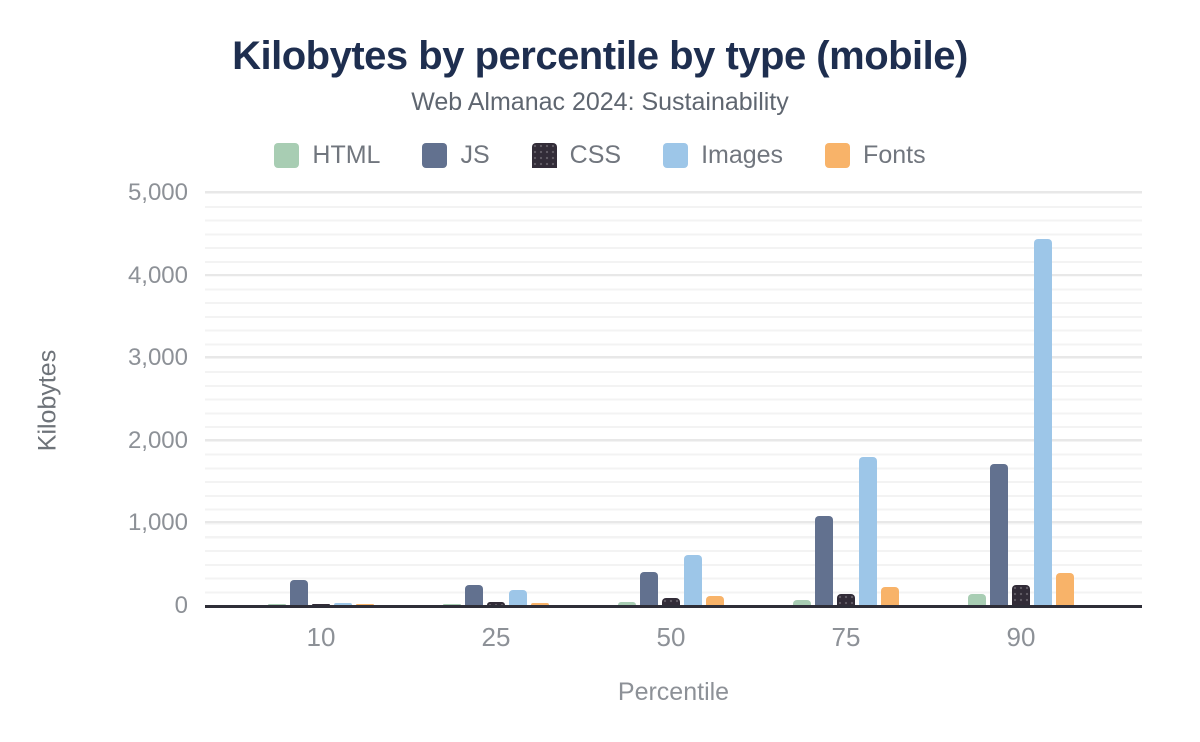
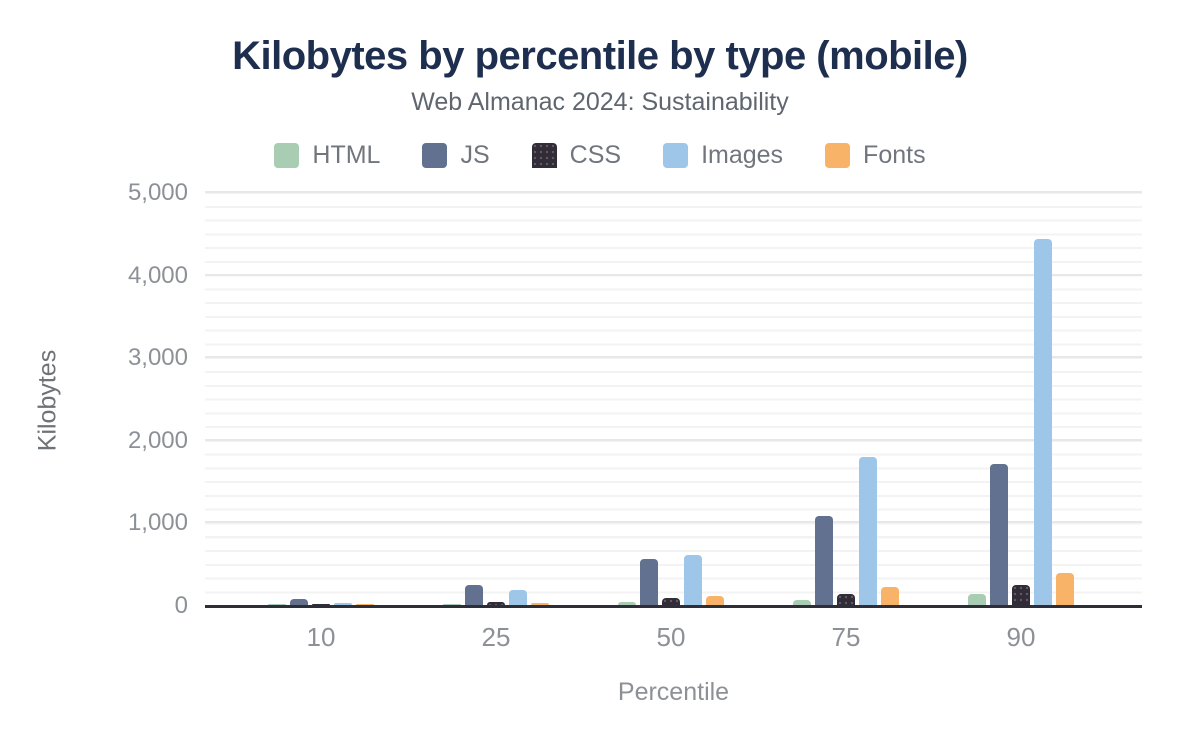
JS/10: 300 -> 100
JS/50: 400 -> 600
